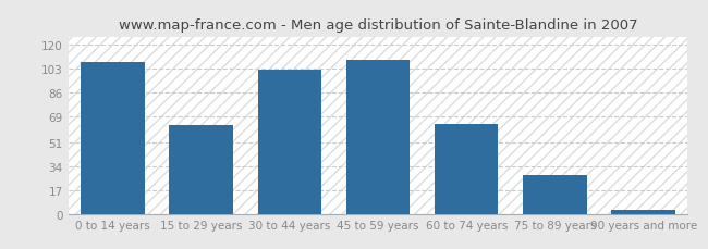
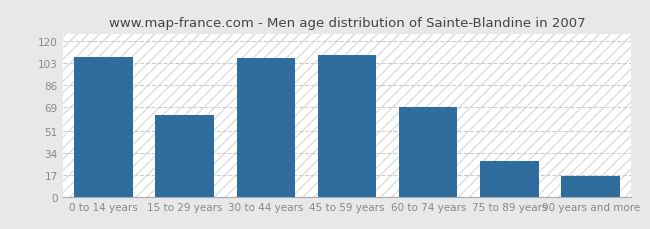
30 to 44 years: 102 -> 107
60 to 74 years: 64 -> 69
90 years and more: 3 -> 16
